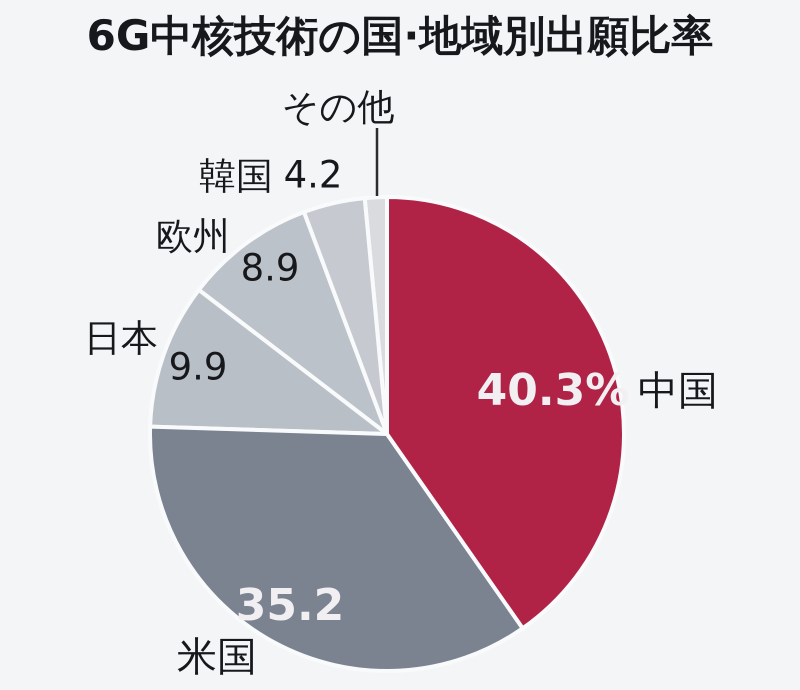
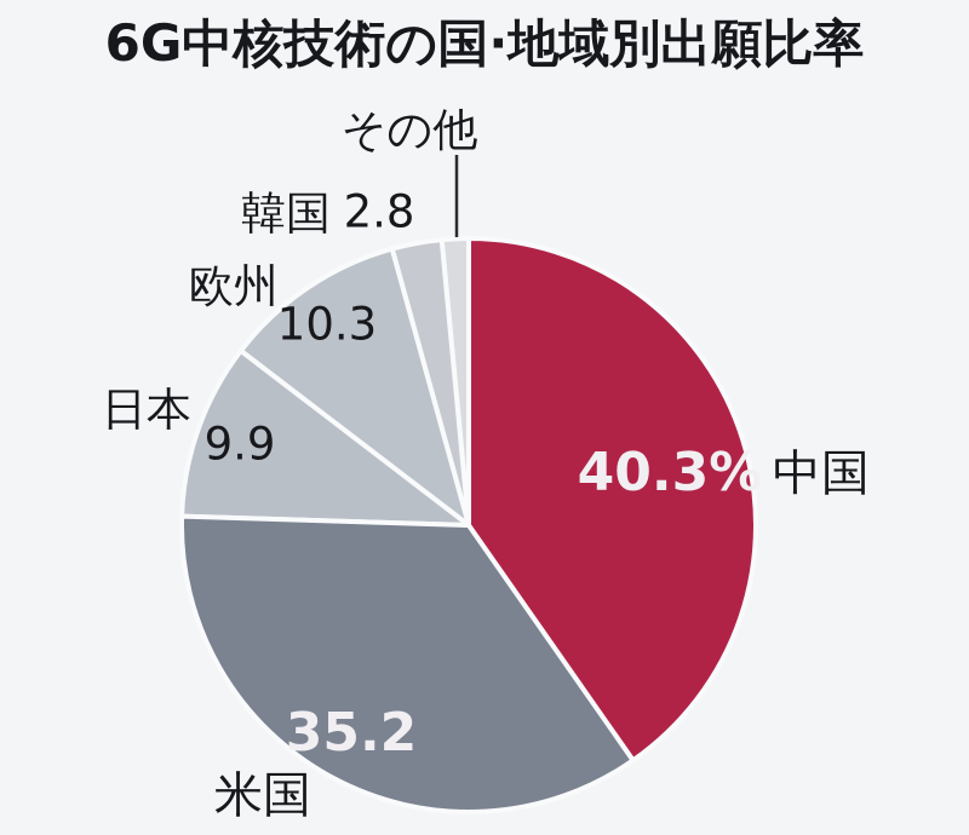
欧州: 8.9 -> 10.3
韓国: 4.2 -> 2.8
